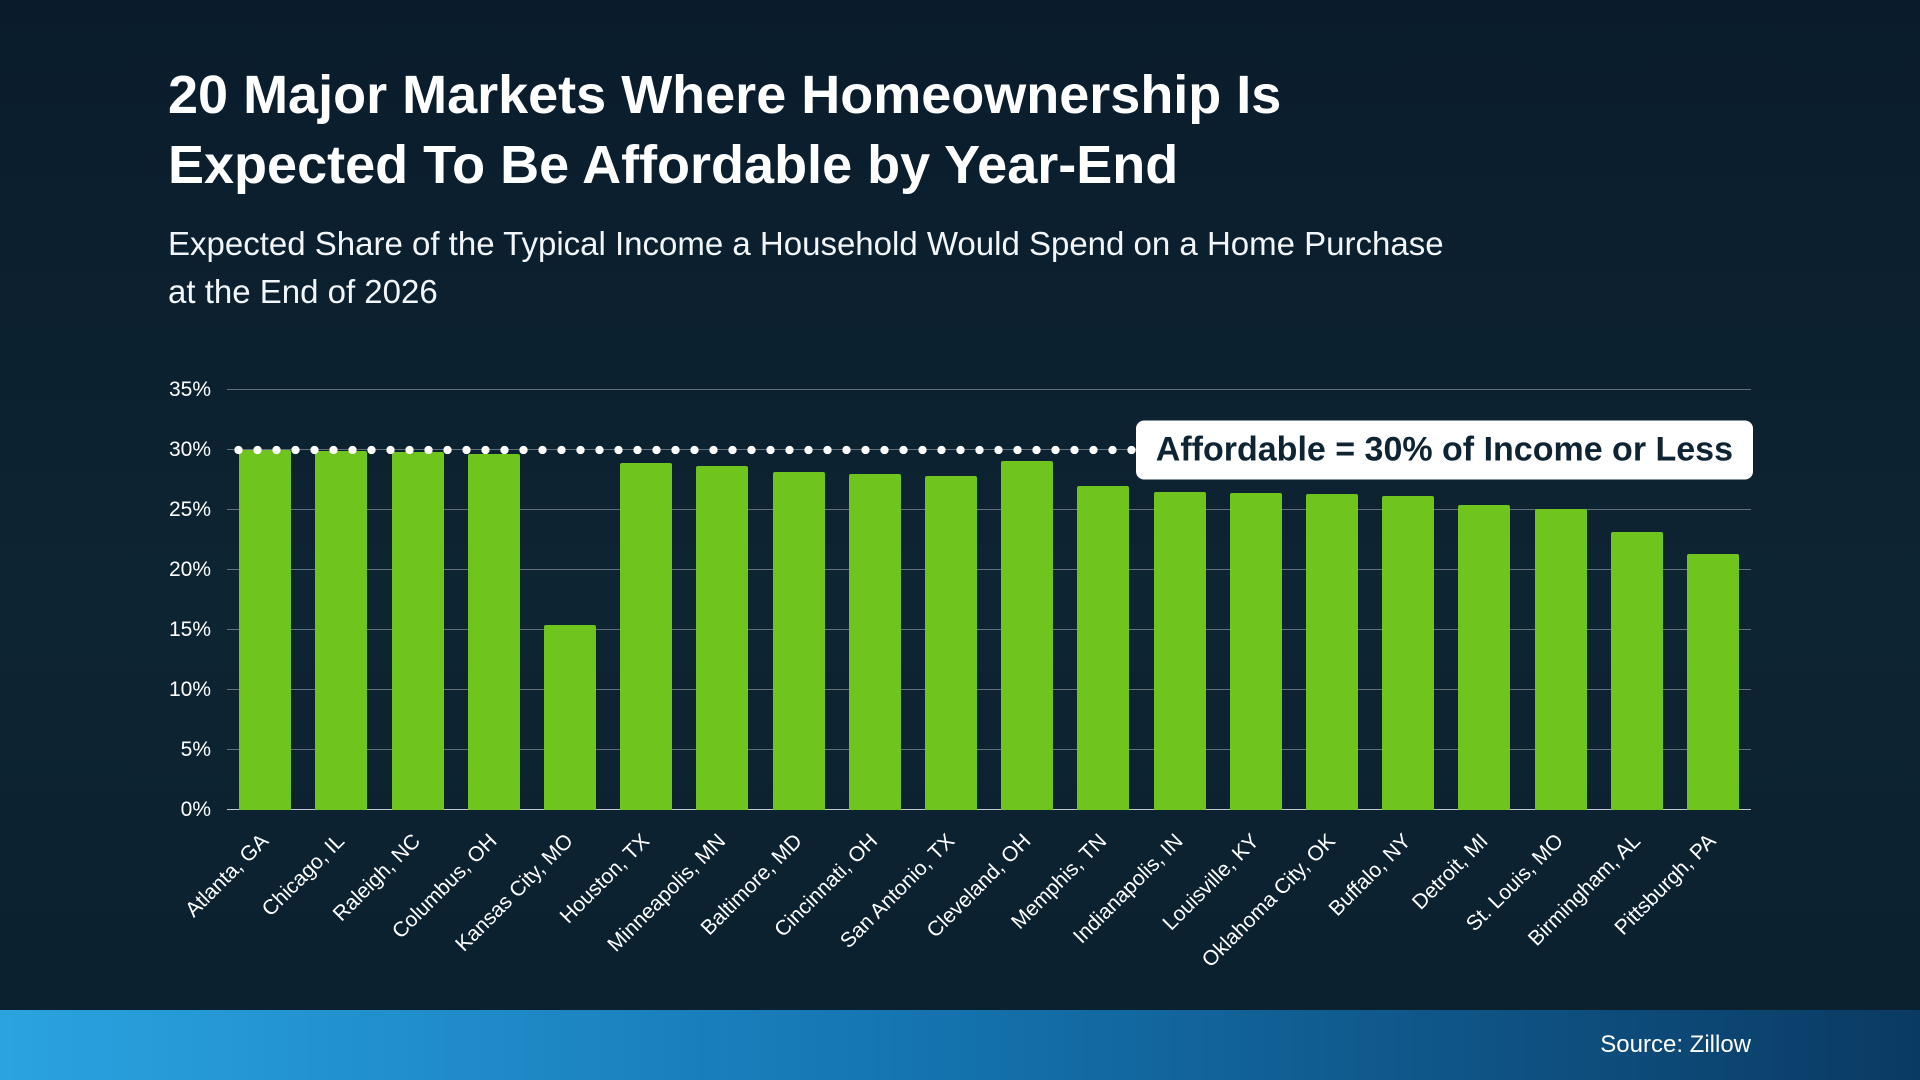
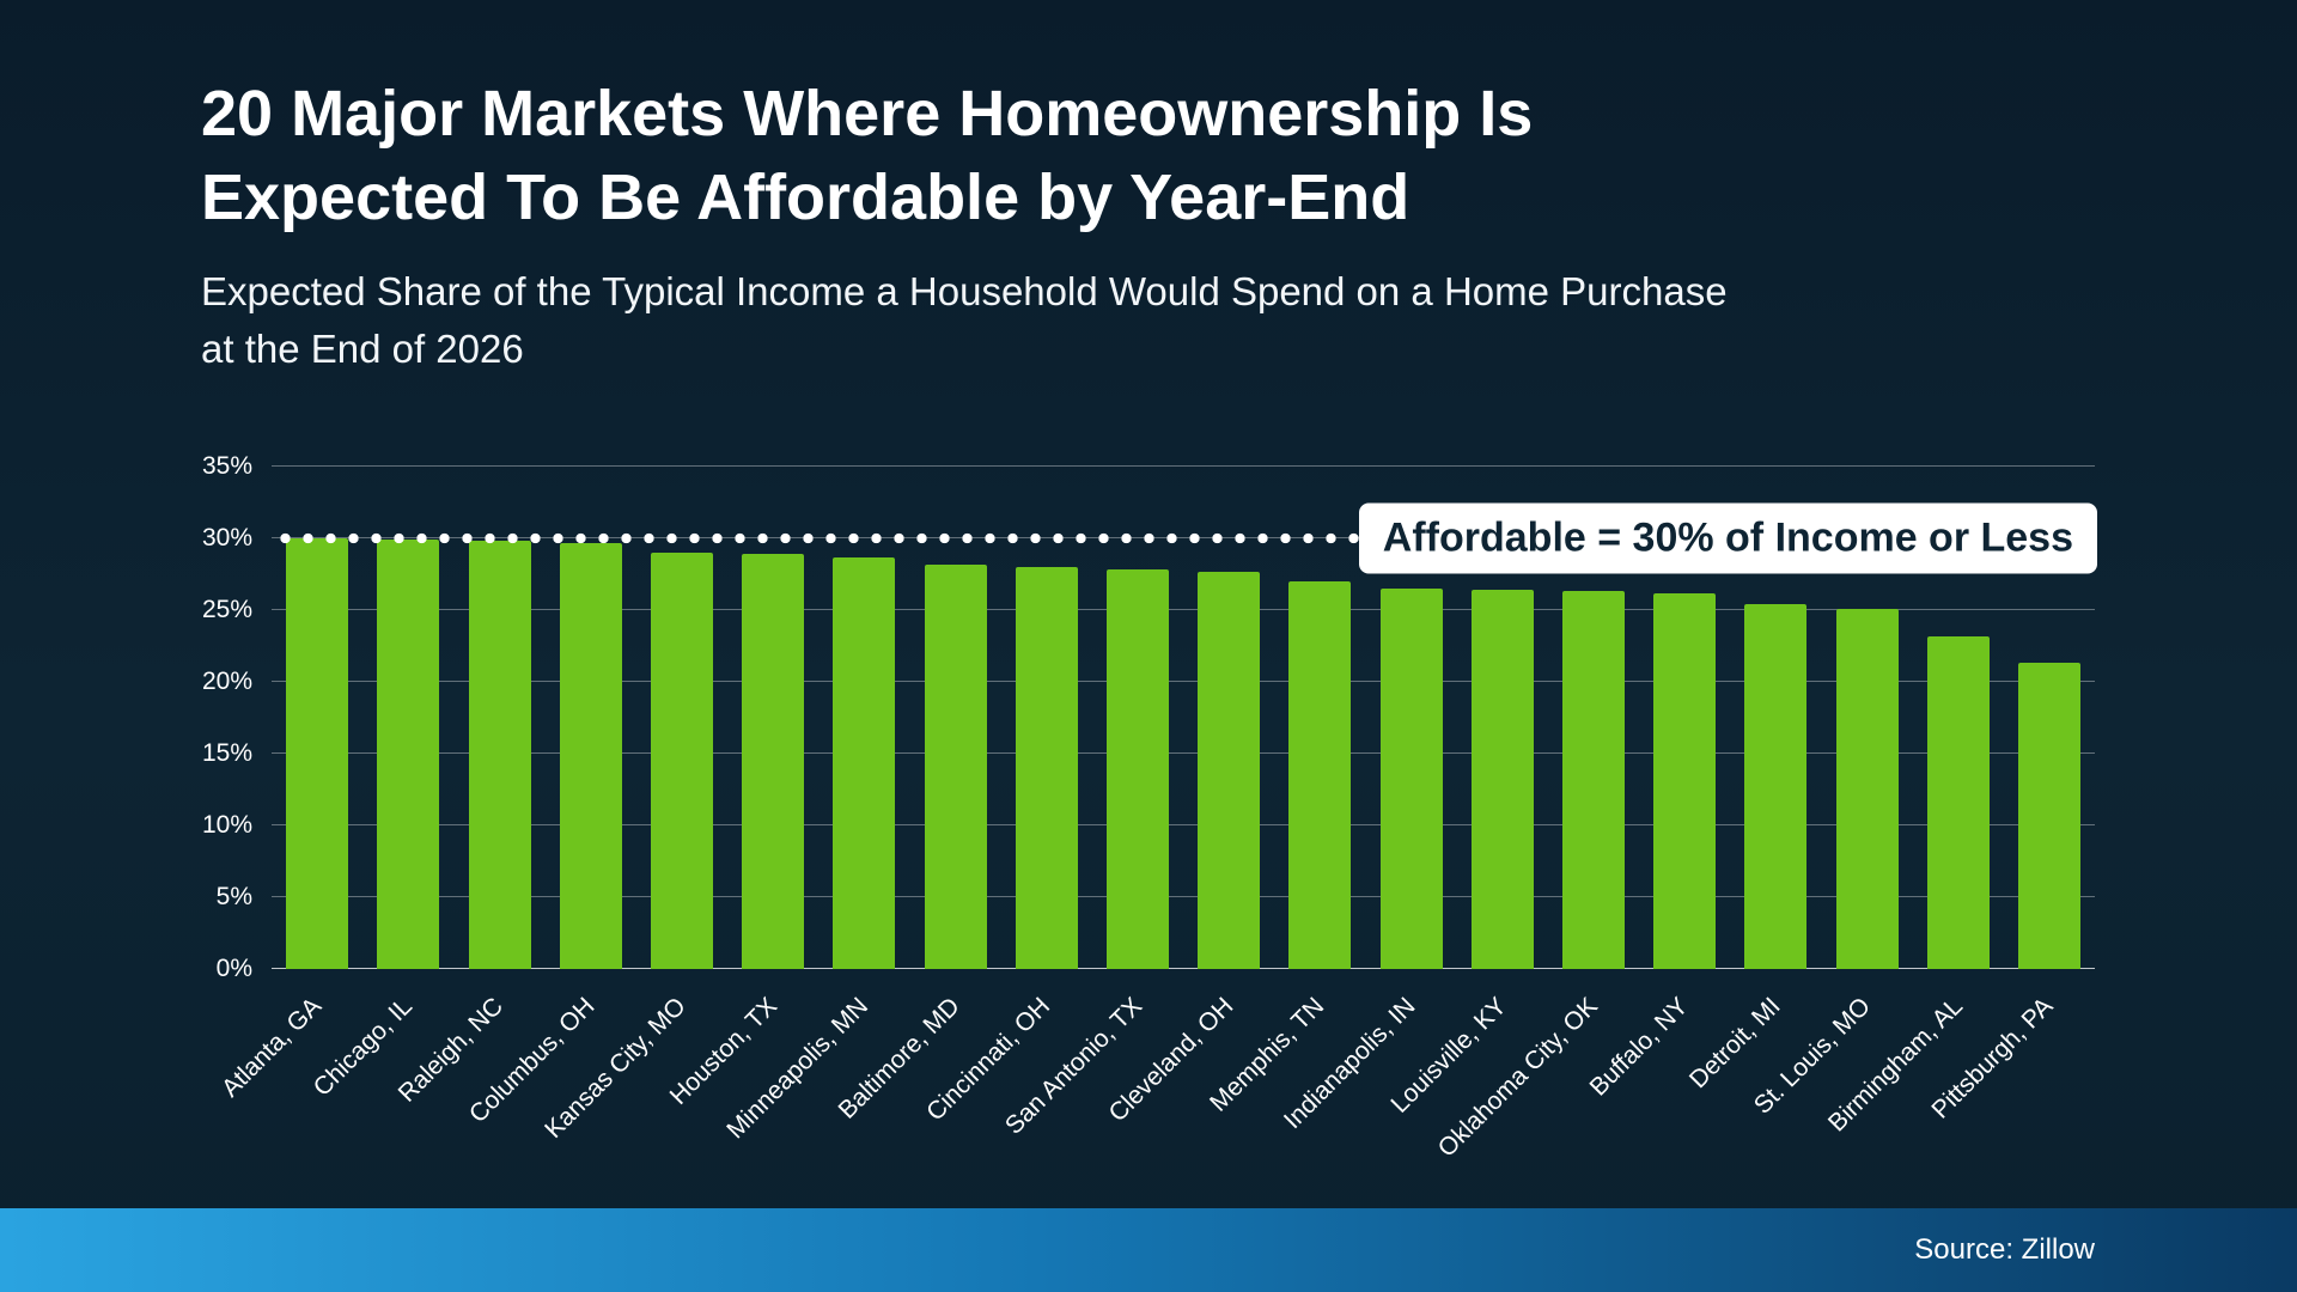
Kansas City, MO: 15.4% -> 29.0%
Cleveland, OH: 29.1% -> 27.7%
